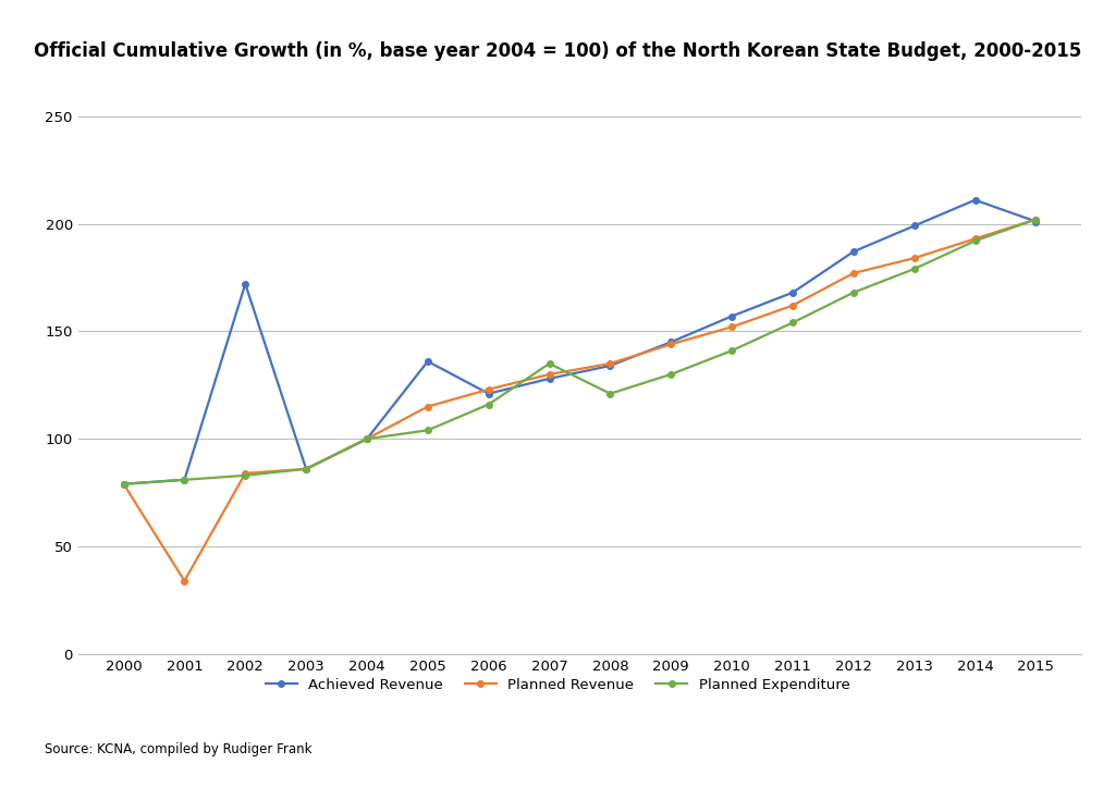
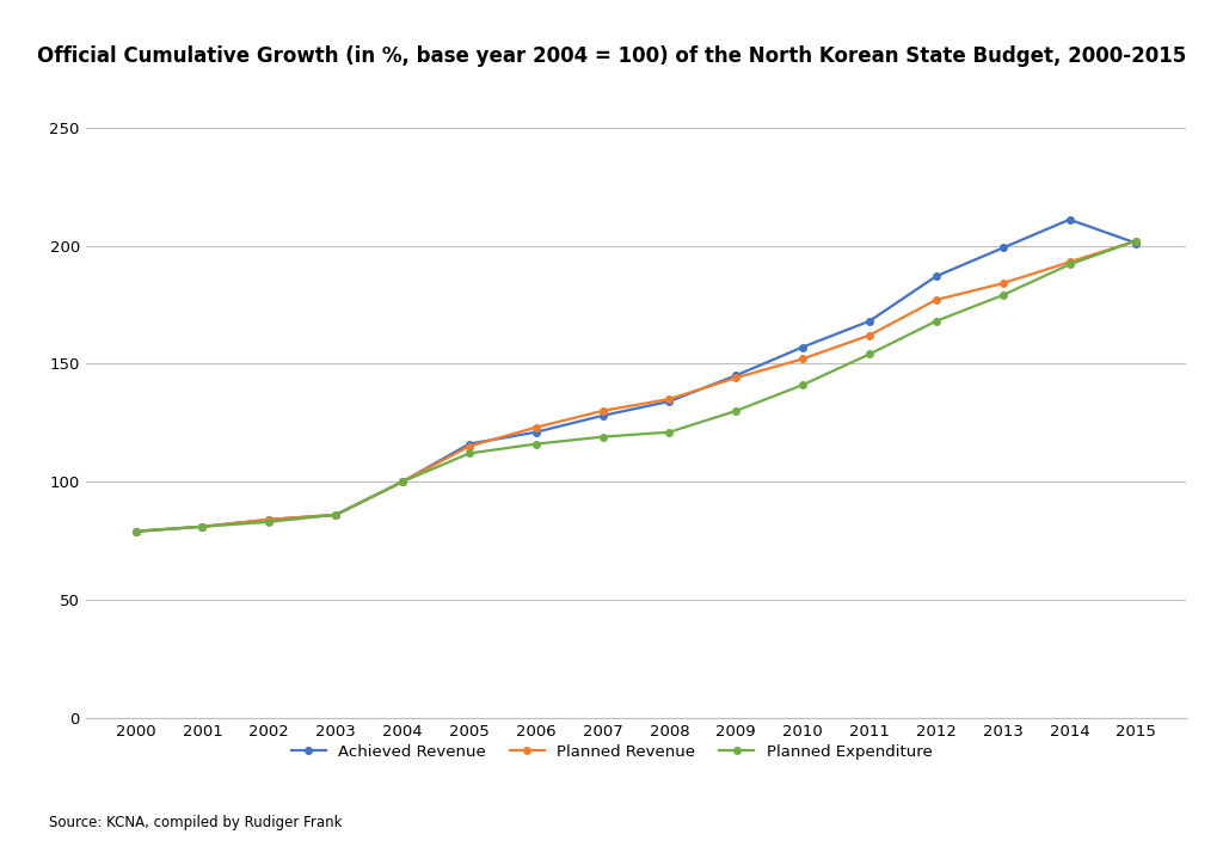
Planned Revenue/2001: 34 -> 81
Achieved Revenue/2002: 172 -> 84
Achieved Revenue/2005: 136 -> 116
Planned Expenditure/2005: 104 -> 112
Planned Expenditure/2007: 135 -> 119
